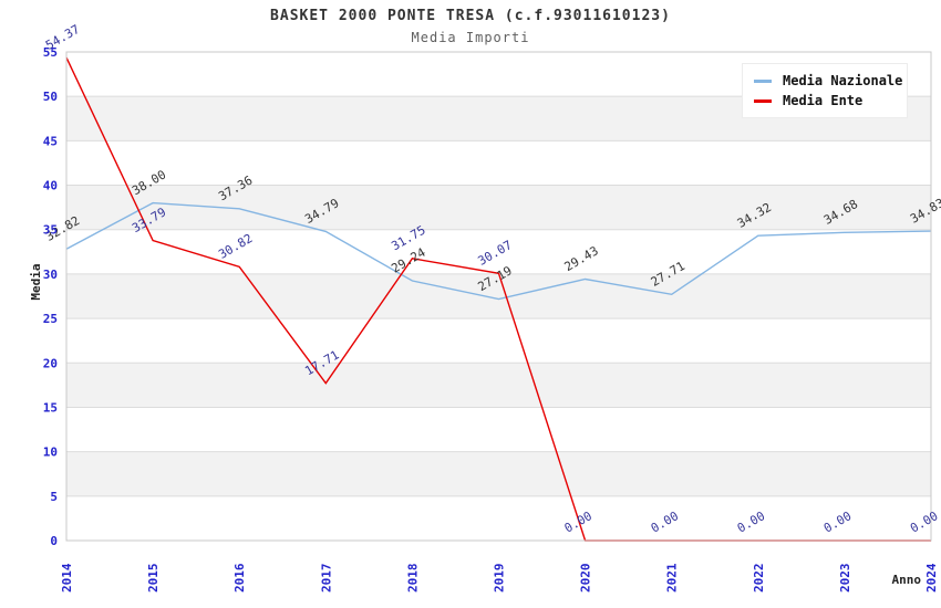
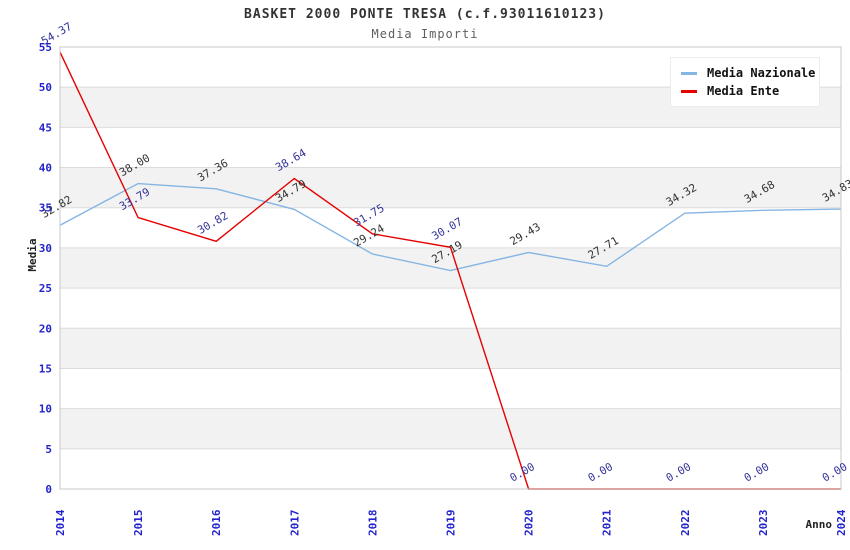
Media Ente/2017: 17.71 -> 38.64
